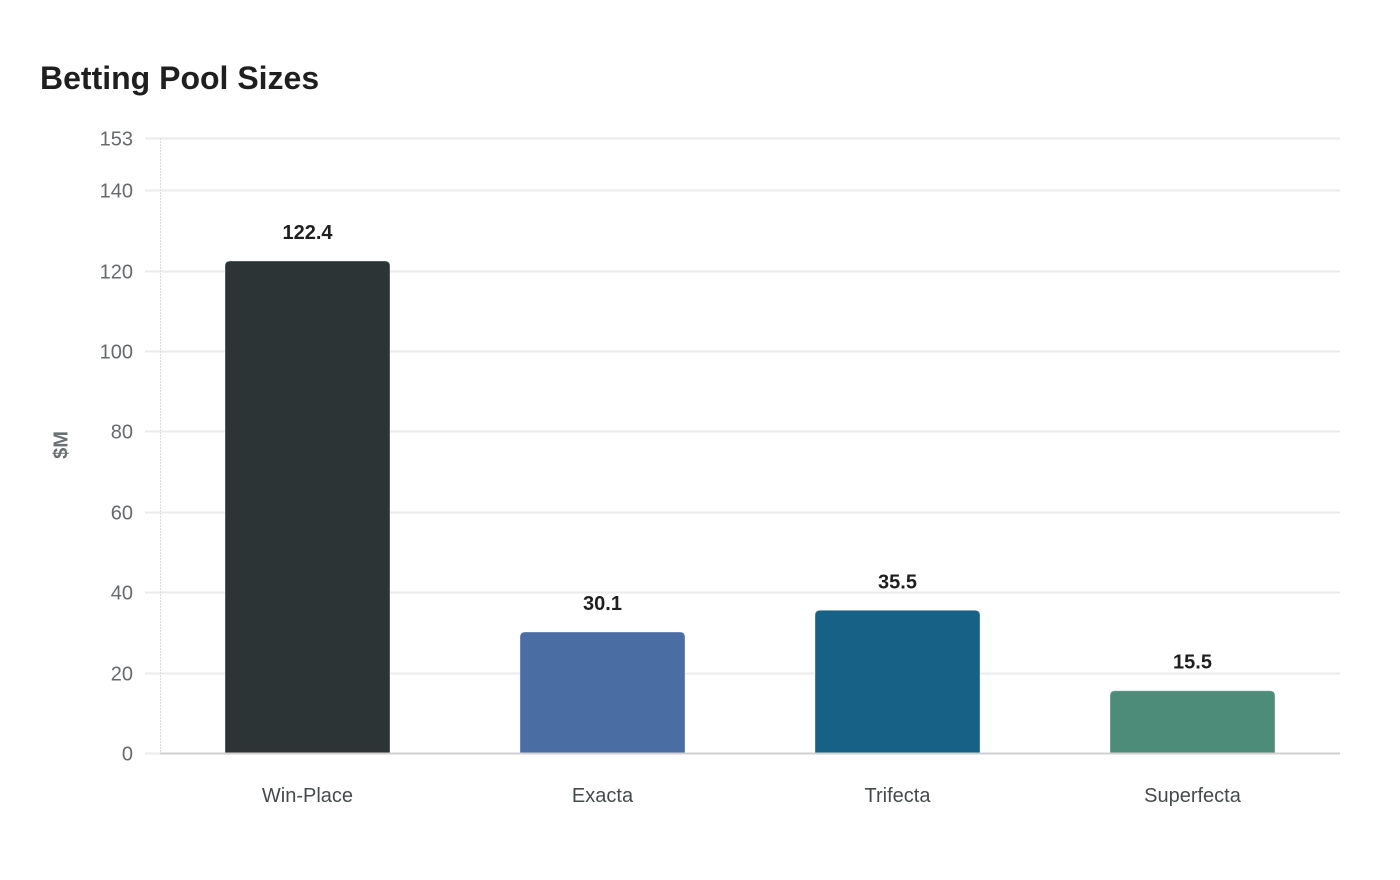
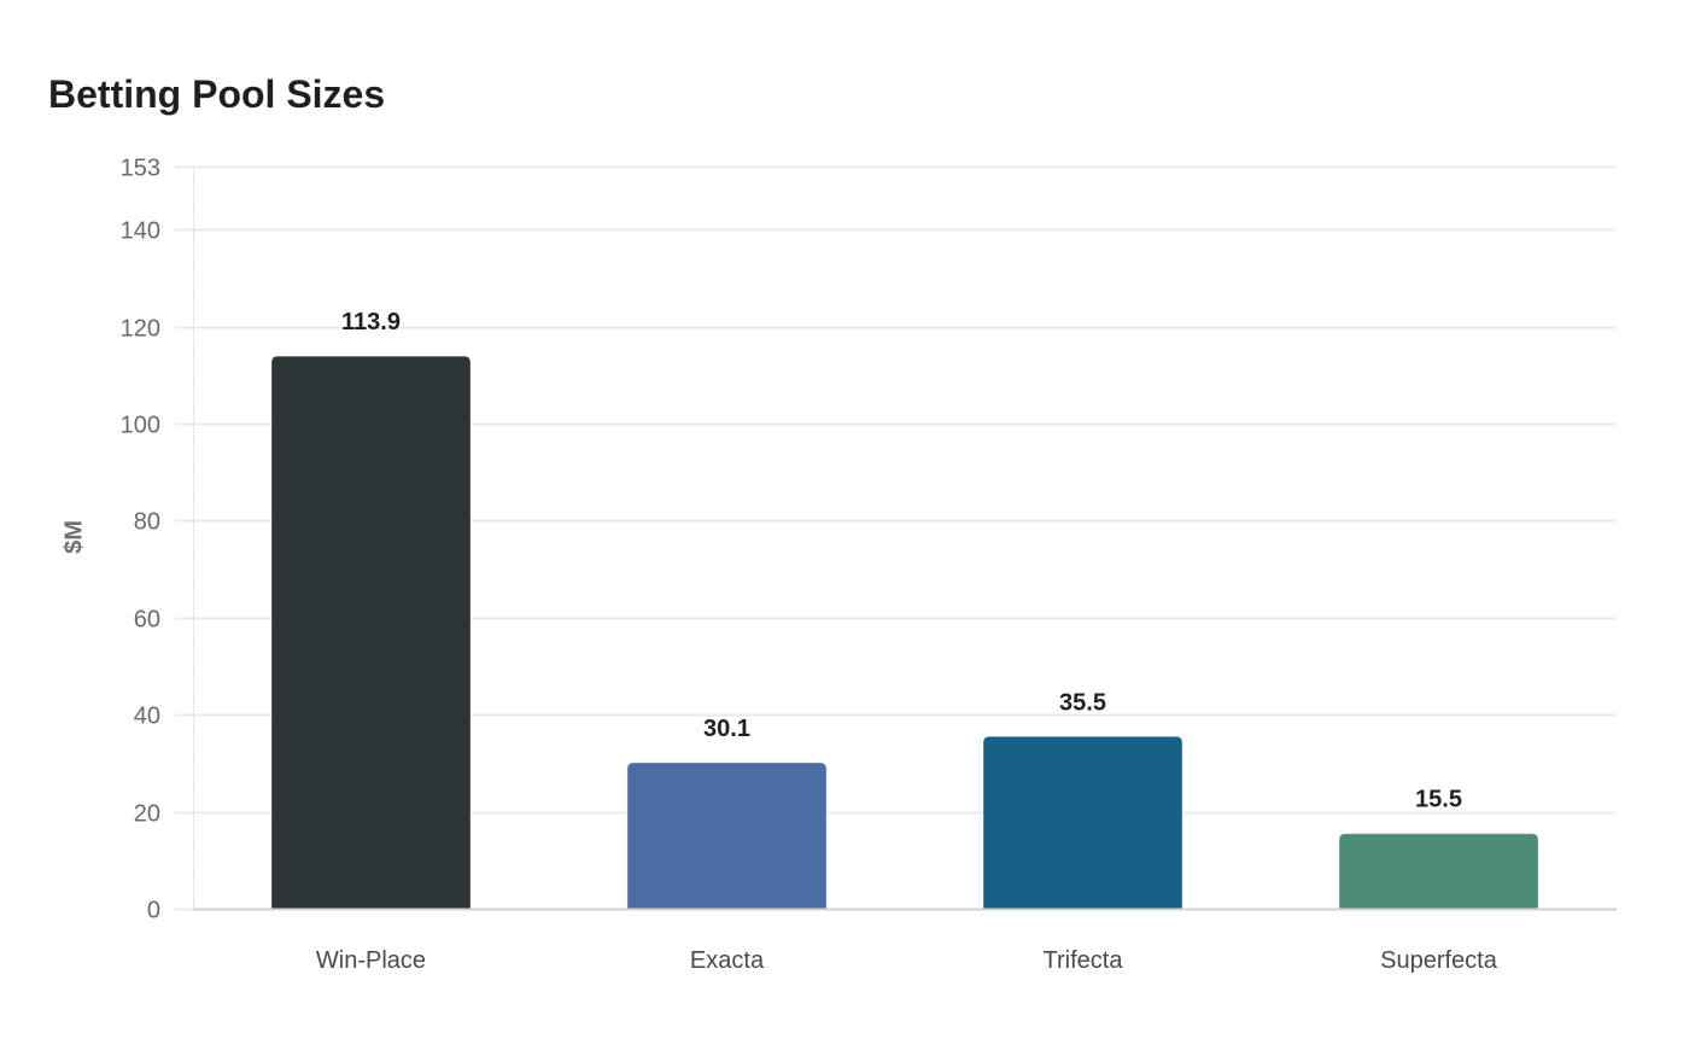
Win-Place: 122.4 -> 113.9
